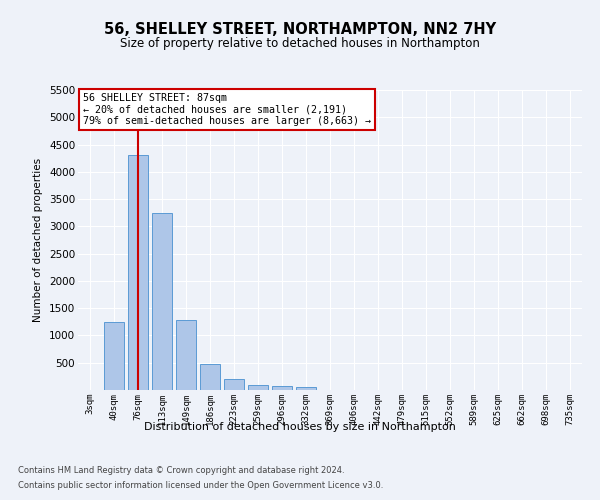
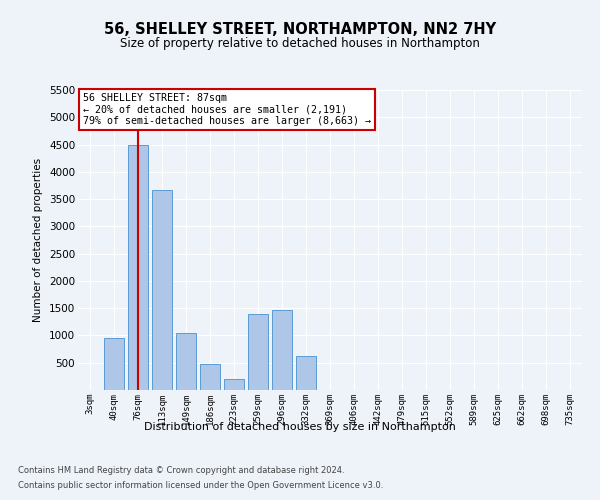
40sqm: 1250 -> 960
76sqm: 4300 -> 4500
113sqm: 3250 -> 3660
149sqm: 1280 -> 1040
259sqm: 100 -> 1400
296sqm: 70 -> 1460
332sqm: 50 -> 620
